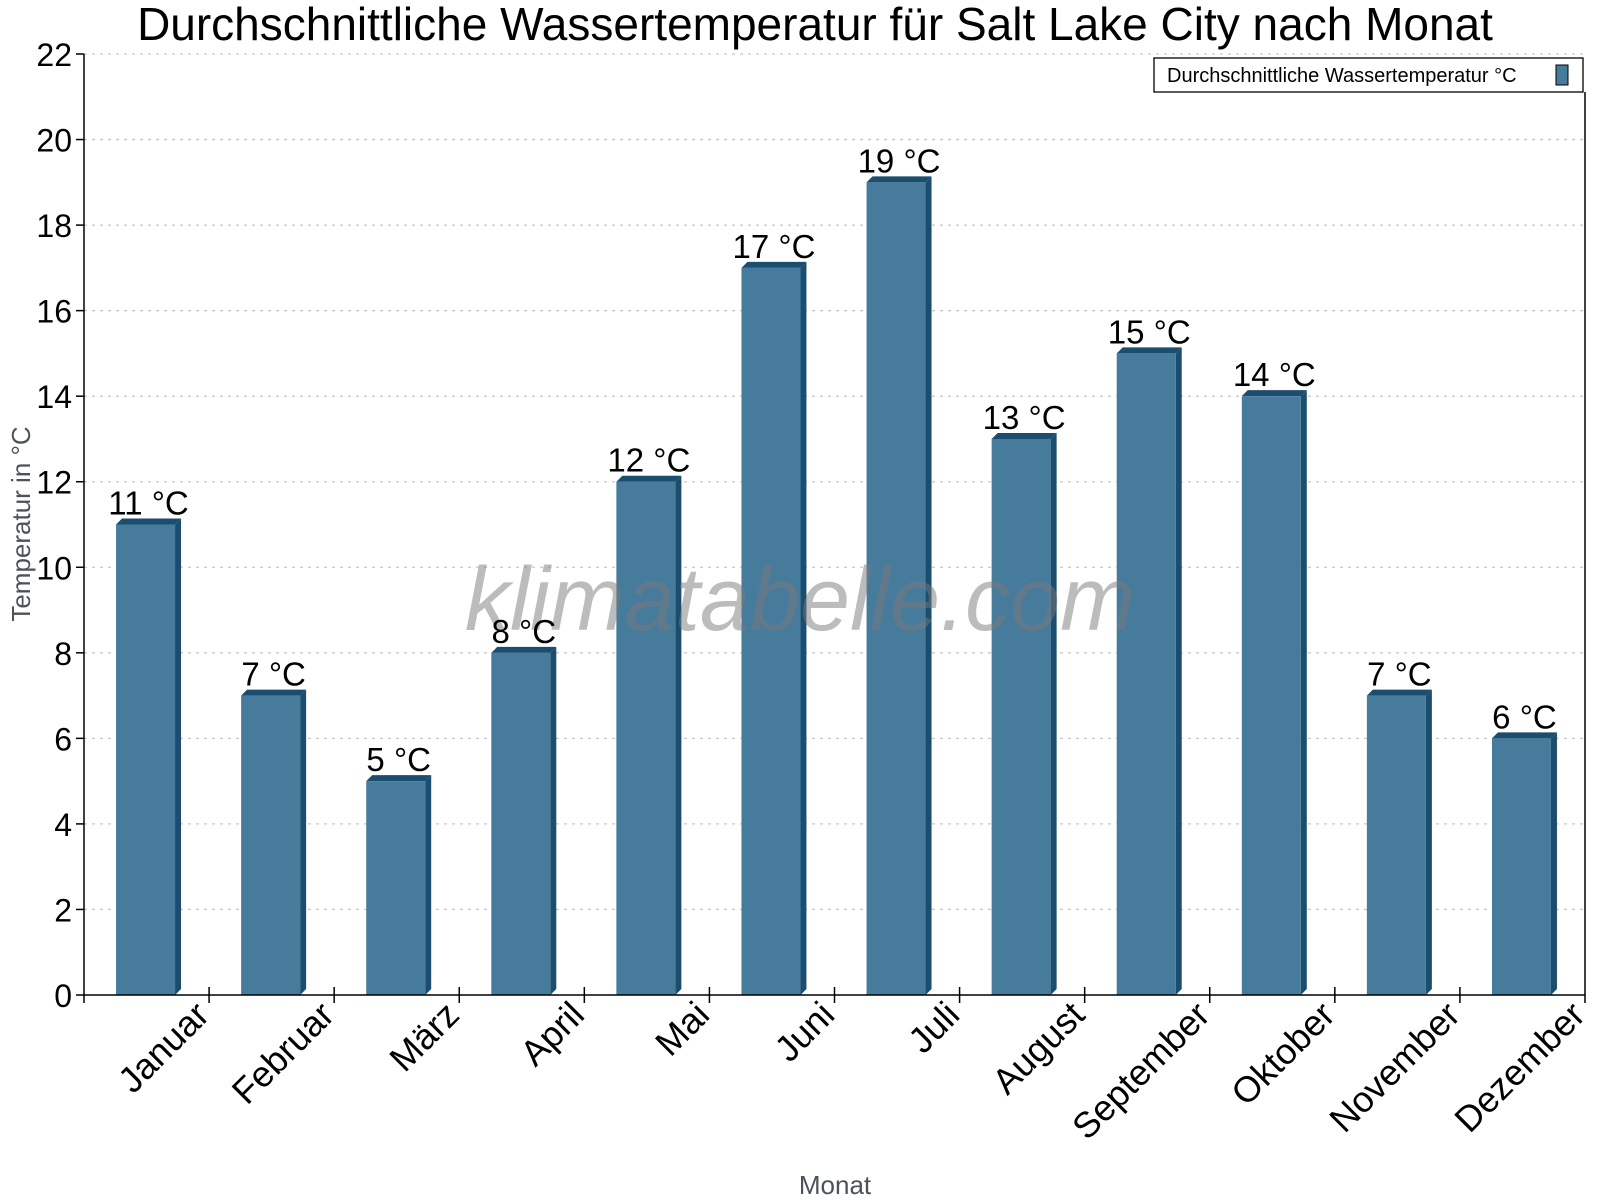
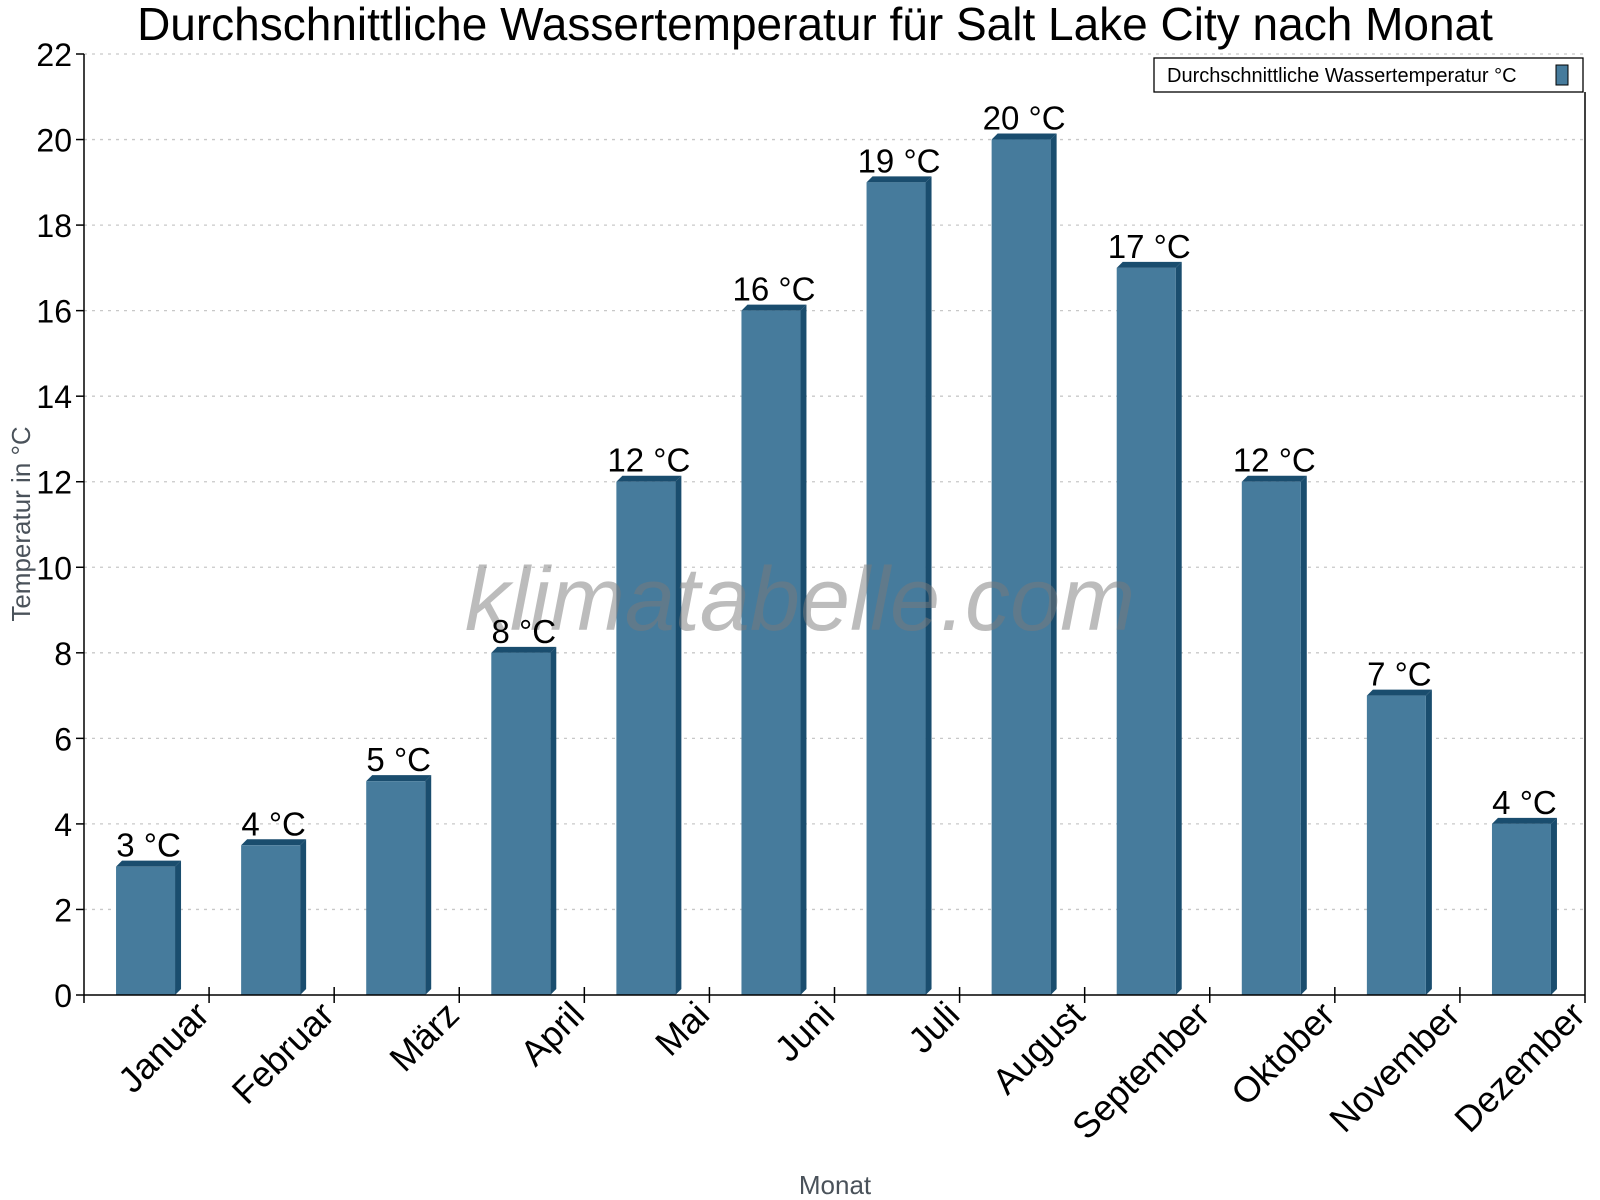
Januar: 11 -> 3
Februar: 7 -> 4
Juni: 17 -> 16
August: 13 -> 20
September: 15 -> 17
Oktober: 14 -> 12
Dezember: 6 -> 4
